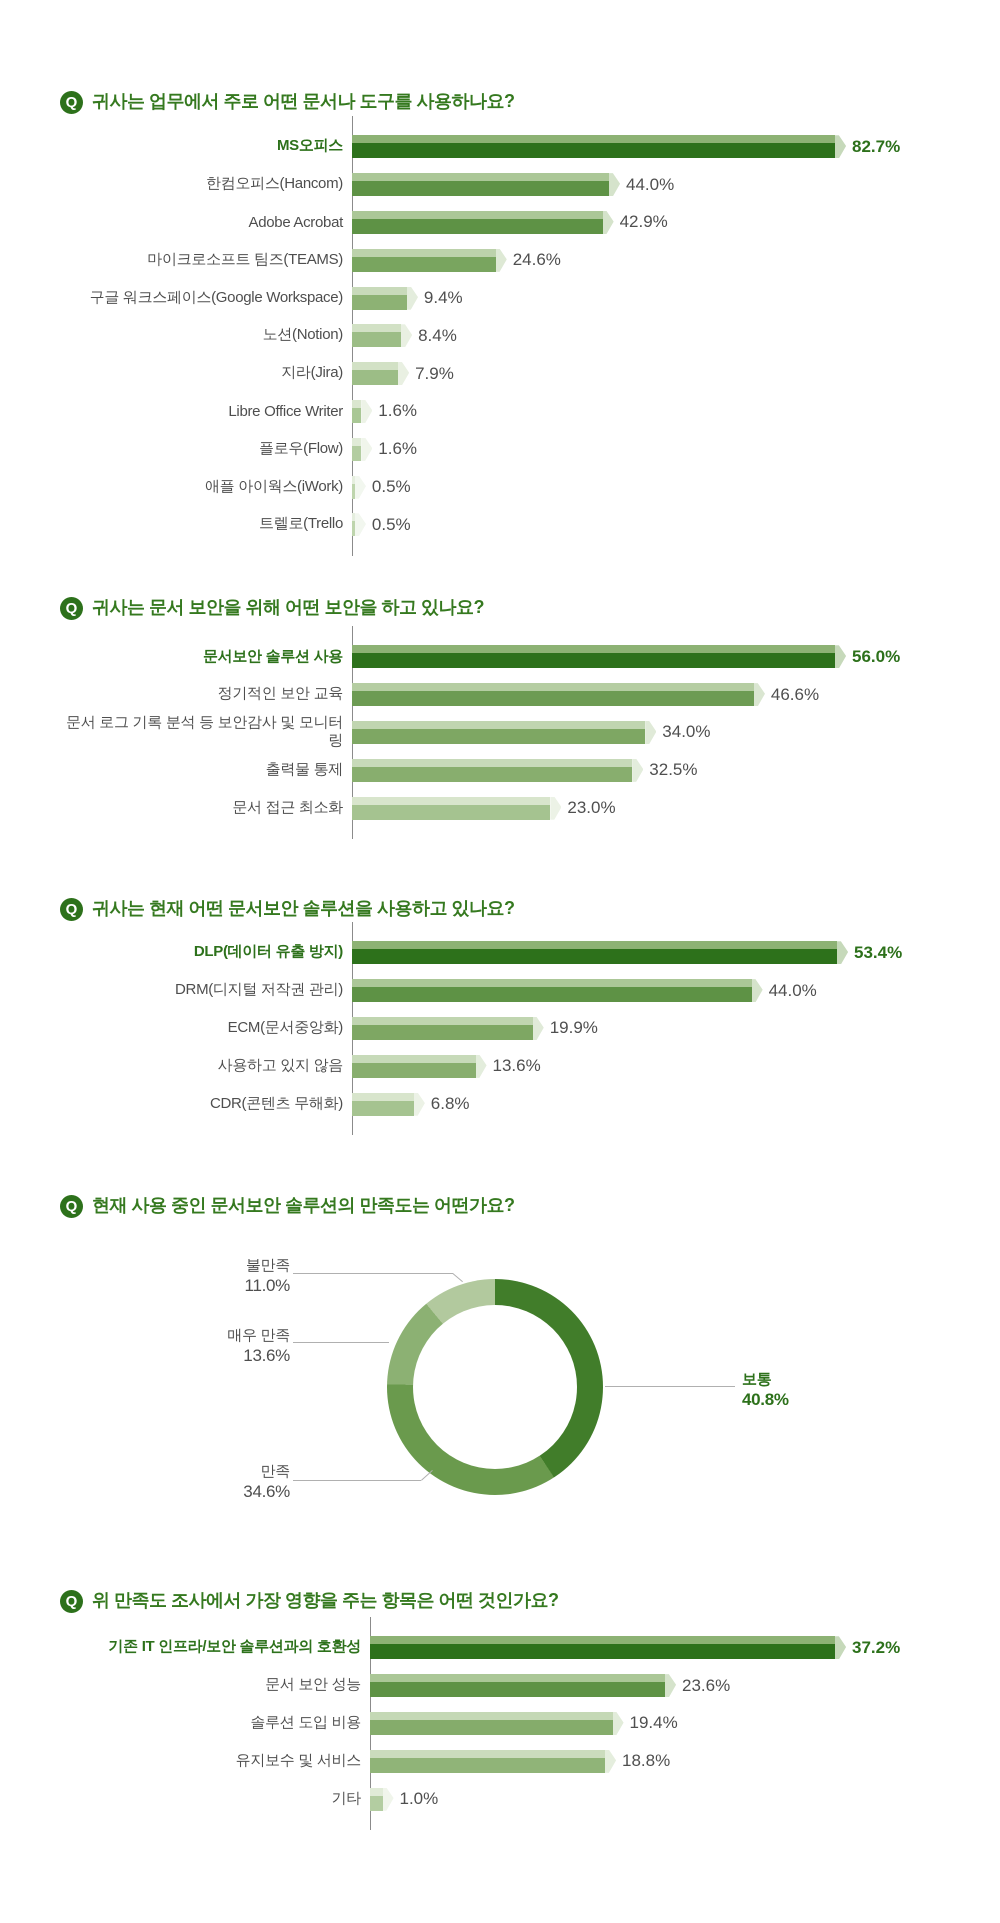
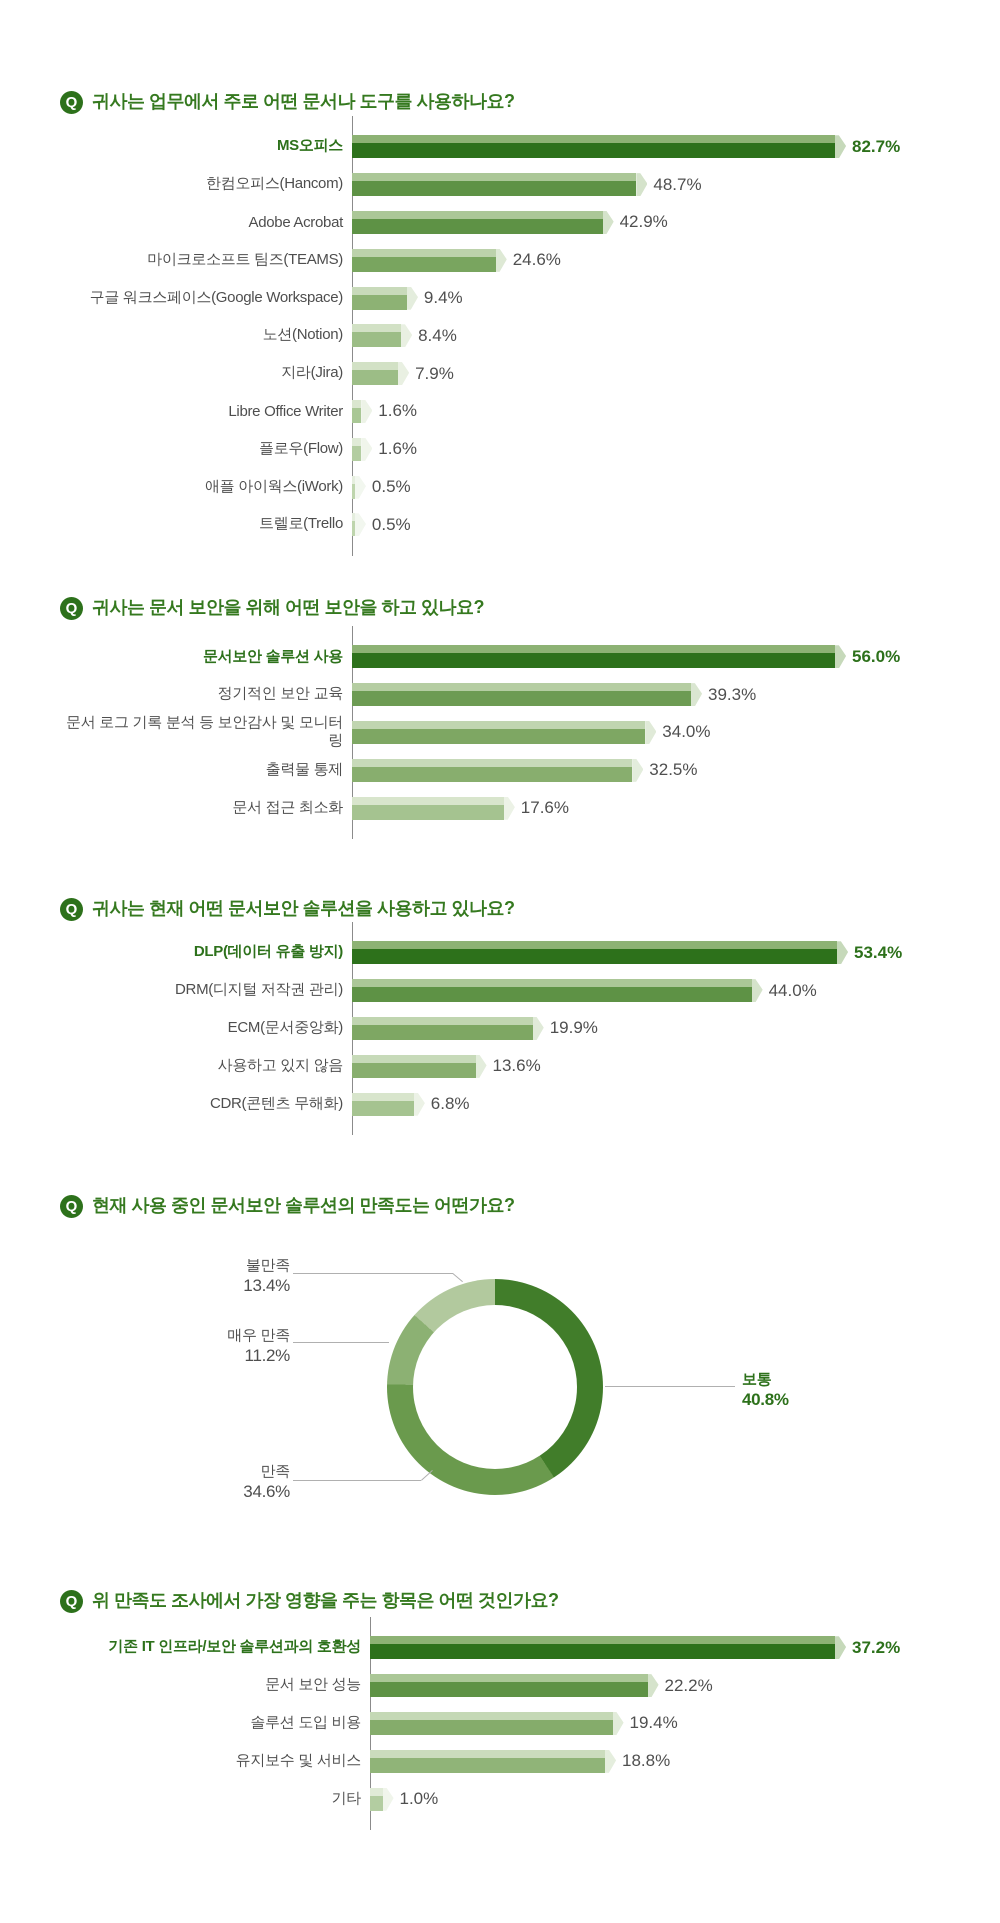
귀사는 업무에서 주로 어떤 문서나 도구를 사용하나요?/한컴오피스(Hancom): 44.0% -> 48.7%
귀사는 문서 보안을 위해 어떤 보안을 하고 있나요?/정기적인 보안 교육: 46.6% -> 39.3%
귀사는 문서 보안을 위해 어떤 보안을 하고 있나요?/문서 접근 최소화: 23.0% -> 17.6%
현재 사용 중인 문서보안 솔루션의 만족도는 어떤가요?/매우 만족: 13.6% -> 11.2%
현재 사용 중인 문서보안 솔루션의 만족도는 어떤가요?/불만족: 11.0% -> 13.4%
위 만족도 조사에서 가장 영향을 주는 항목은 어떤 것인가요?/문서 보안 성능: 23.6% -> 22.2%
